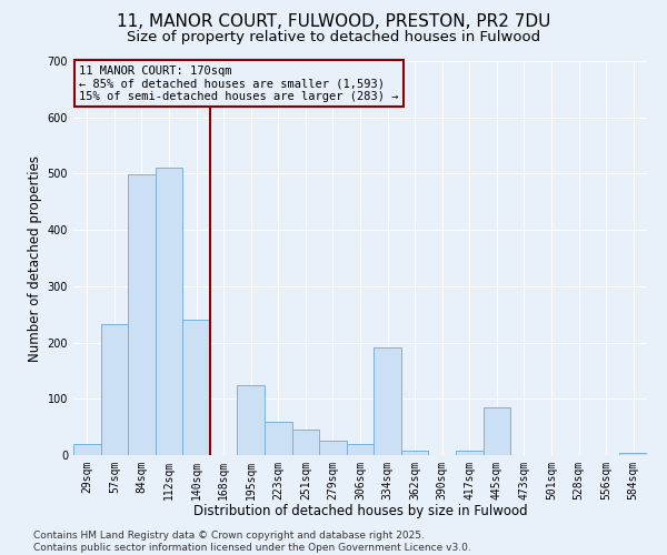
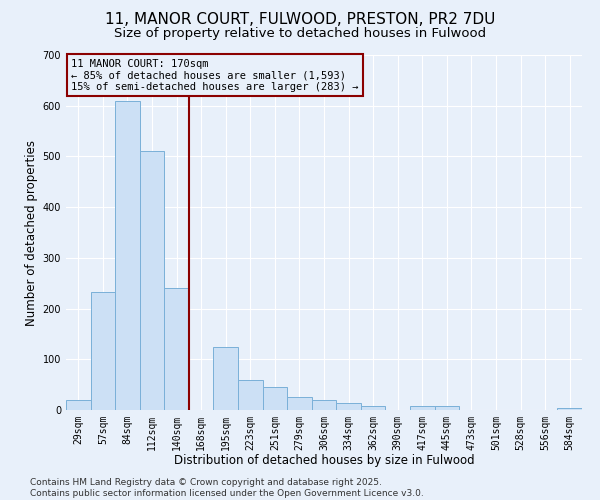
84sqm: 498 -> 610
334sqm: 192 -> 13
445sqm: 84 -> 7
